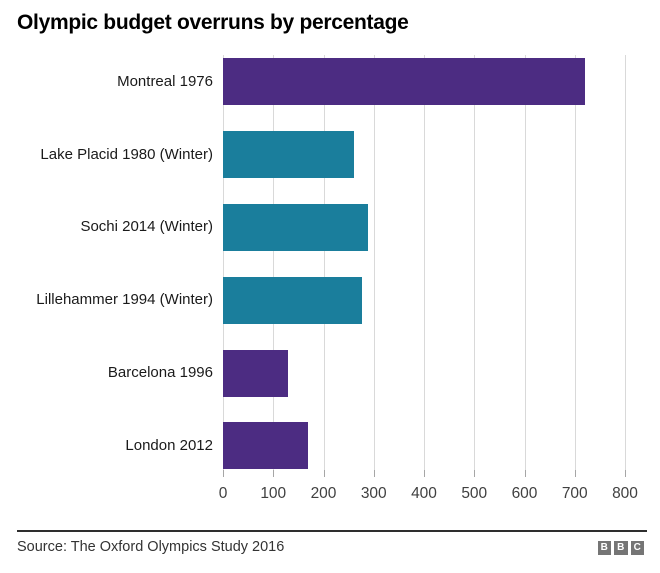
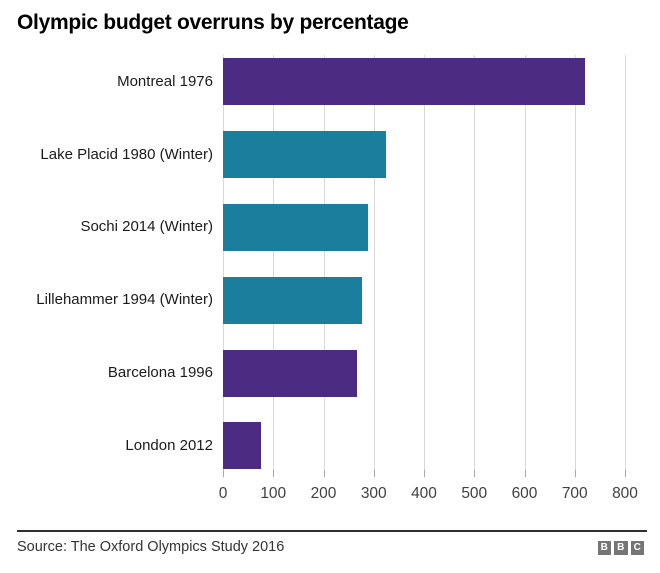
Lake Placid 1980 (Winter): 260 -> 320
Barcelona 1996: 130 -> 270
London 2012: 170 -> 80
